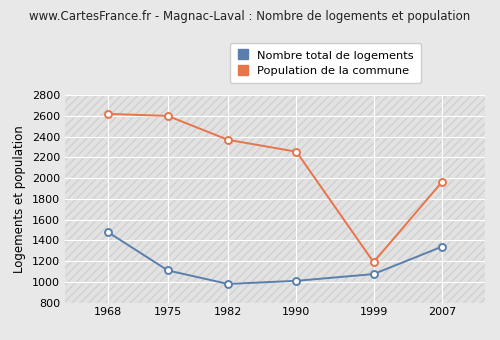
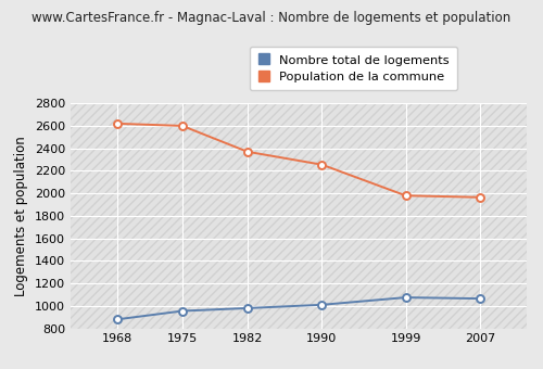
Nombre total de logements/1968: 1480 -> 880
Nombre total de logements/1975: 1110 -> 960
Population de la commune/1999: 1190 -> 1980
Nombre total de logements/2007: 1340 -> 1060
